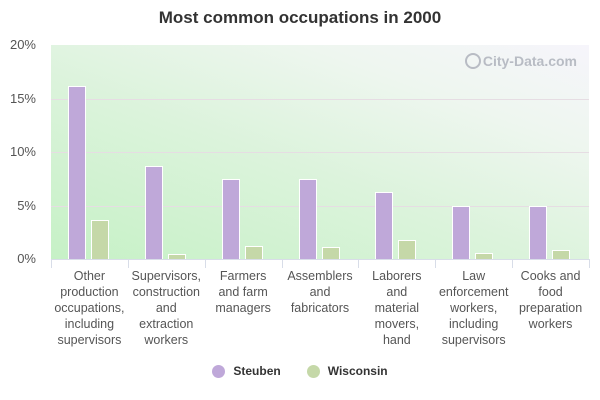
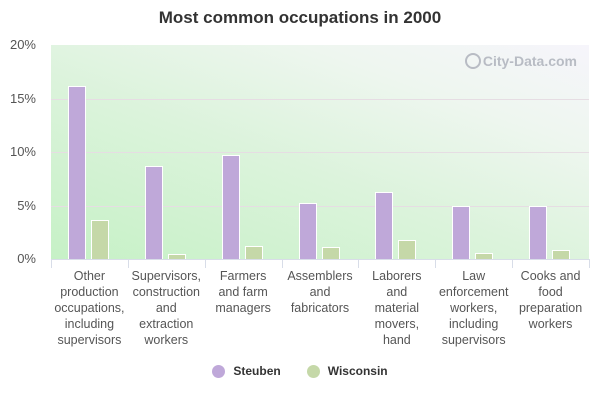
Steuben/Farmers and farm managers: 7.5% -> 9.7%
Steuben/Assemblers and fabricators: 7.5% -> 5.2%
